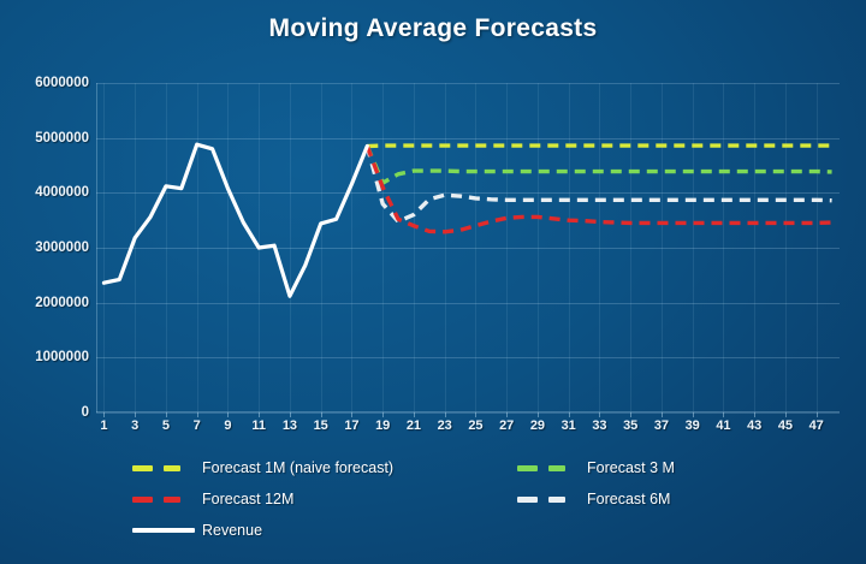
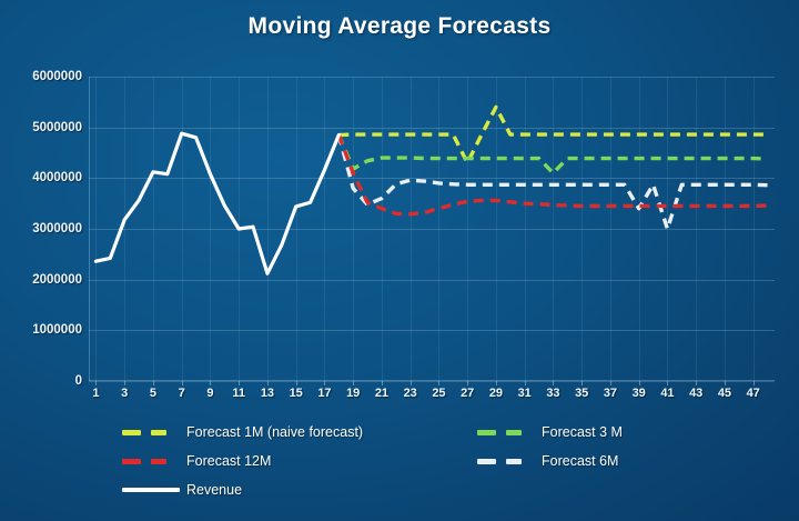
Forecast 1M (naive forecast)/27: 4900000 -> 4300000
Forecast 1M (naive forecast)/29: 4900000 -> 5400000
Forecast 3 M/33: 4400000 -> 4100000
Forecast 6M/39: 3900000 -> 3400000
Forecast 6M/41: 3900000 -> 3000000
